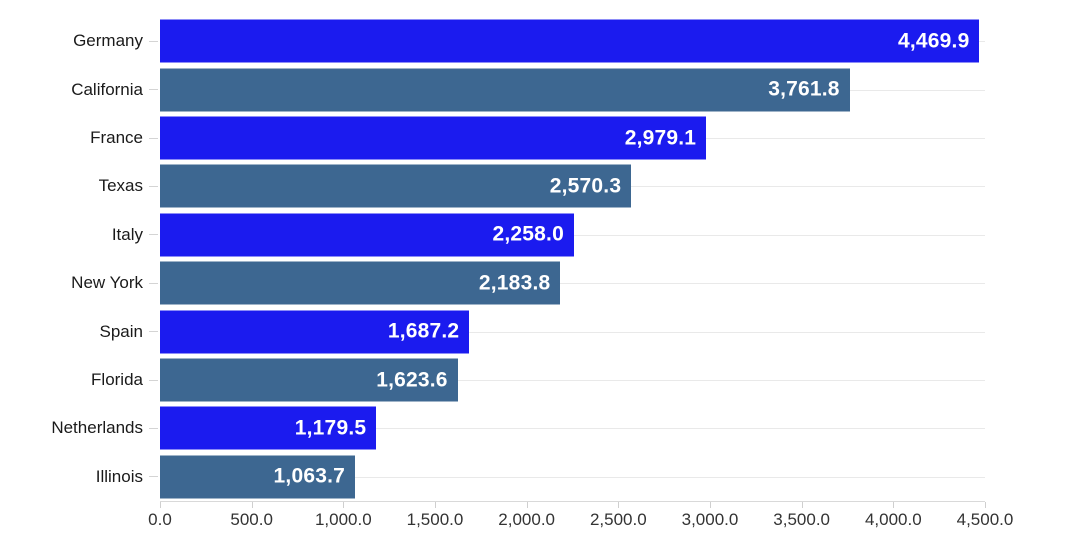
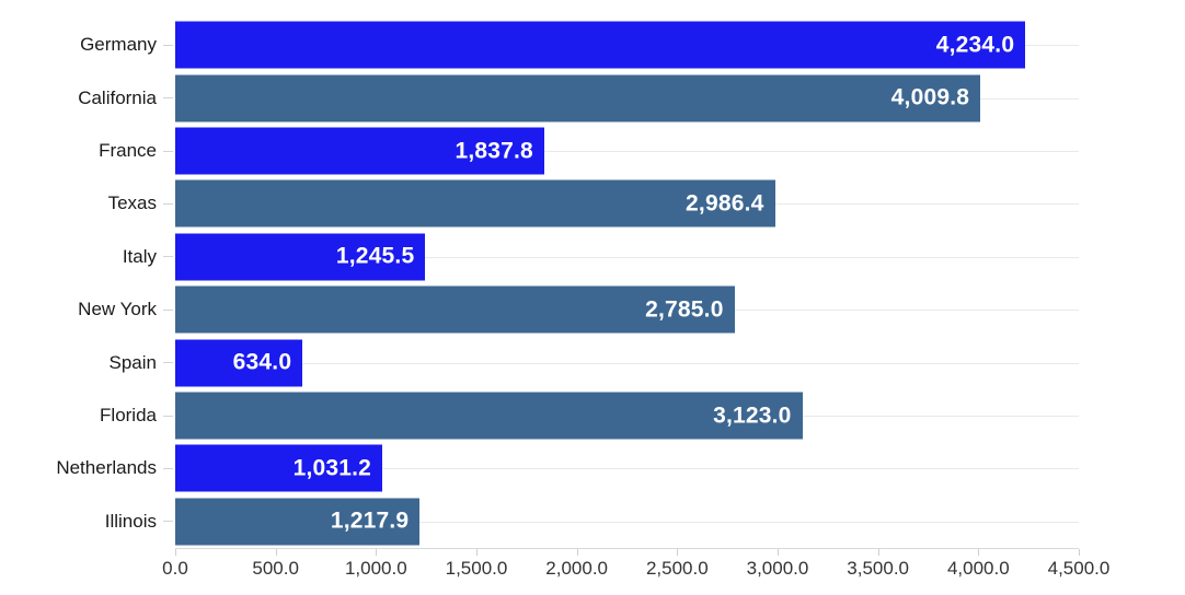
Germany: 4,469.9 -> 4,234.0
California: 3,761.8 -> 4,009.8
France: 2,979.1 -> 1,837.8
Texas: 2,570.3 -> 2,986.4
Italy: 2,258.0 -> 1,245.5
New York: 2,183.8 -> 2,785.0
Spain: 1,687.2 -> 634.0
Florida: 1,623.6 -> 3,123.0
Netherlands: 1,179.5 -> 1,031.2
Illinois: 1,063.7 -> 1,217.9
